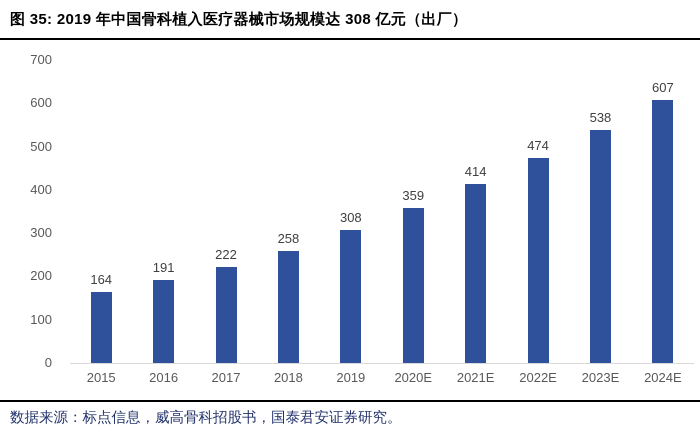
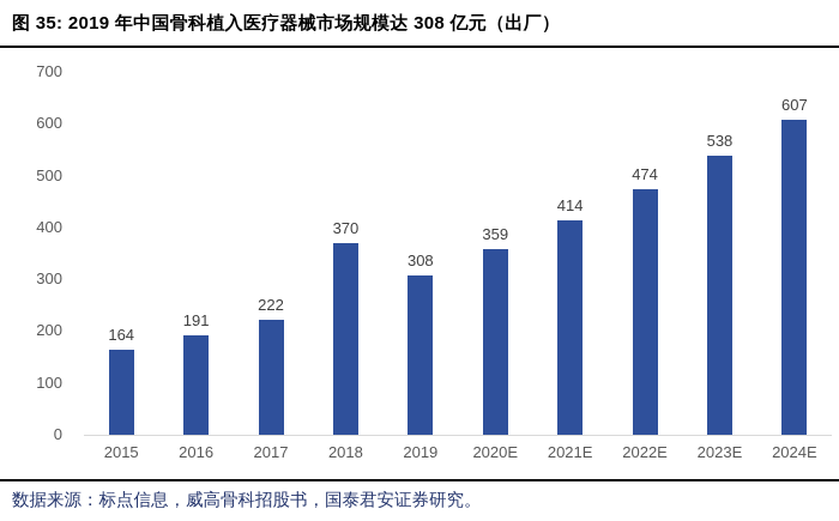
2018: 258 -> 370
